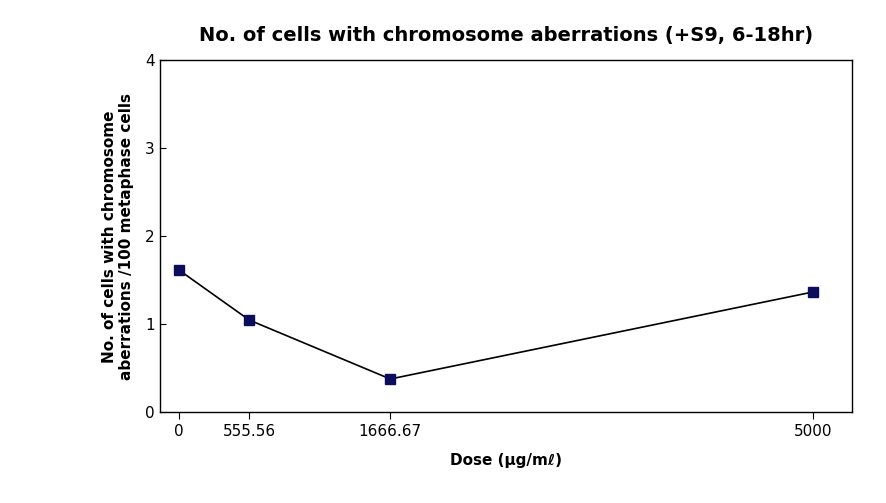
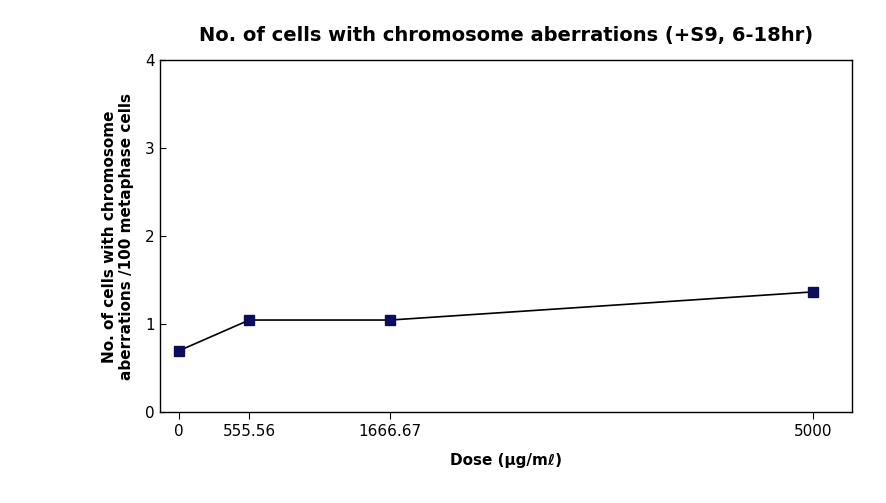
0: 1.62 -> 0.70
1666.67: 0.38 -> 1.05
